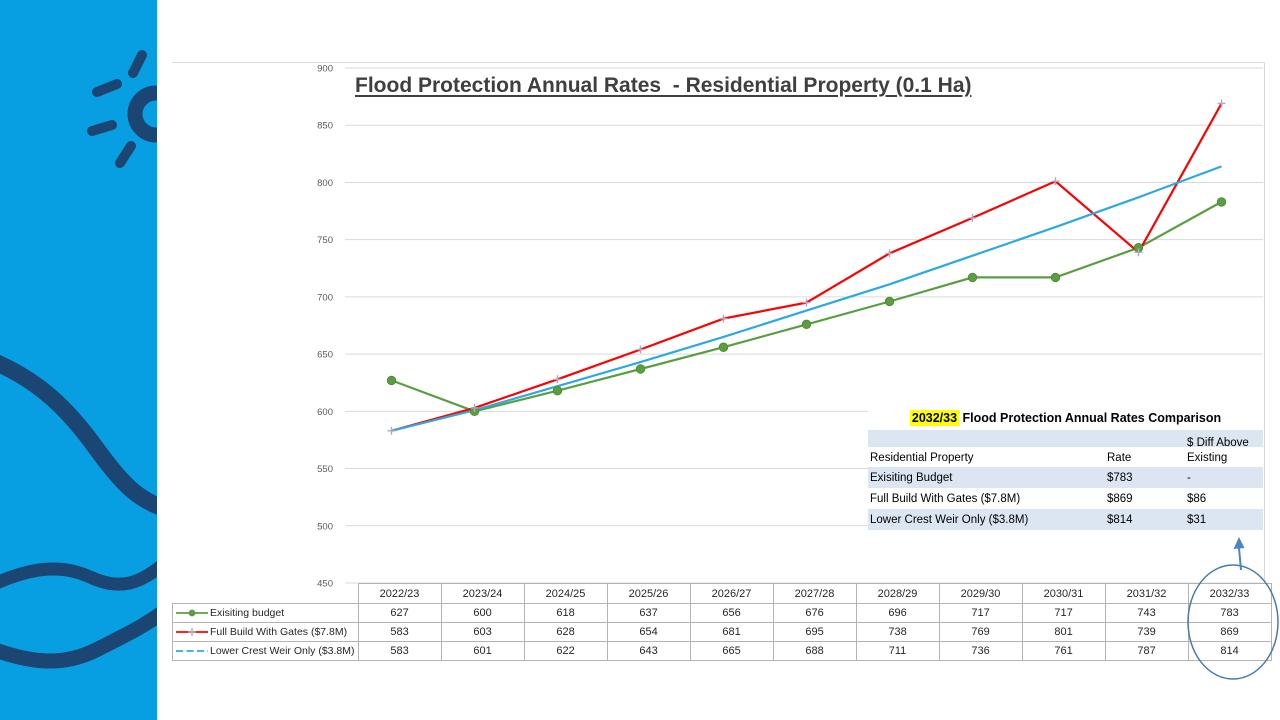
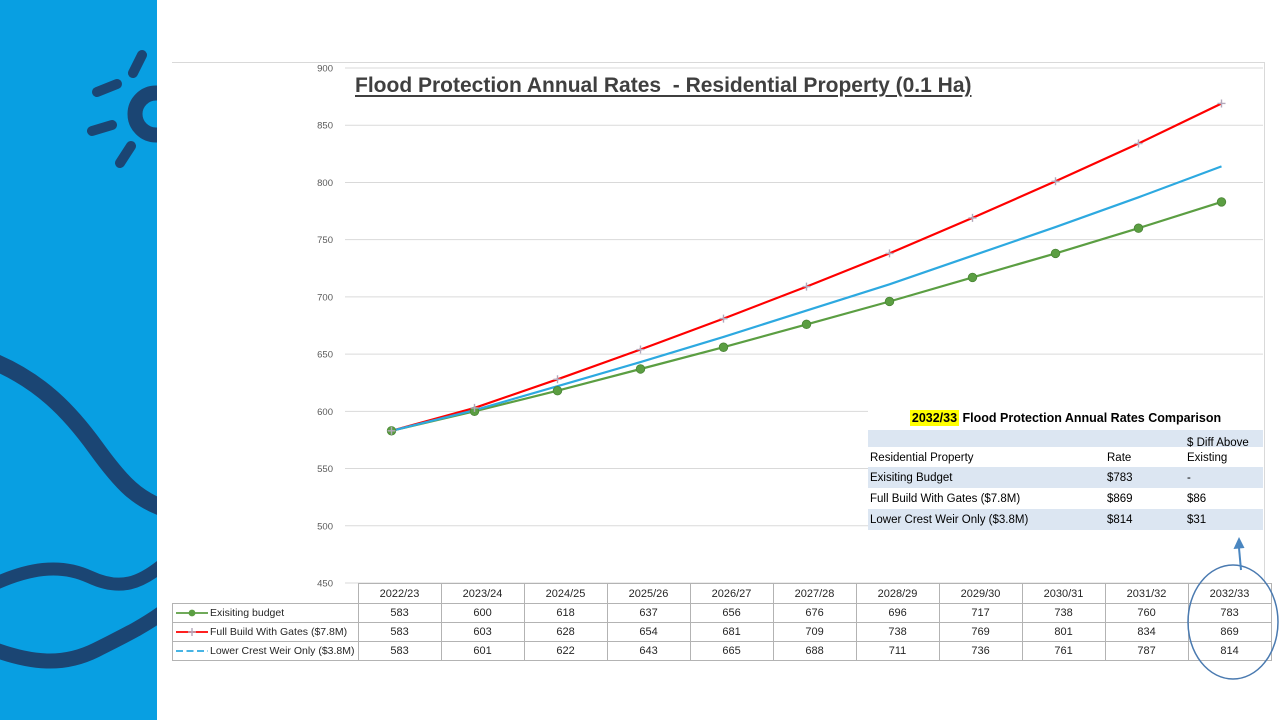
Exisiting budget/2022/23: 627 -> 583
Full Build With Gates ($7.8M)/2027/28: 695 -> 709
Exisiting budget/2030/31: 717 -> 738
Exisiting budget/2031/32: 743 -> 760
Full Build With Gates ($7.8M)/2031/32: 739 -> 834
